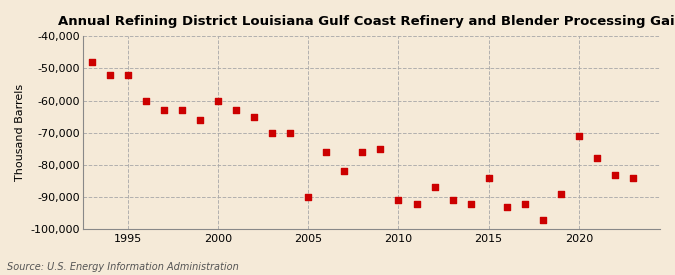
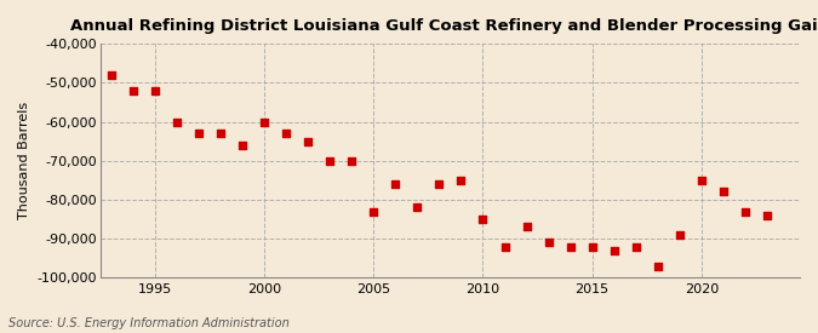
2005: -90,000 -> -83,000
2010: -91,000 -> -85,000
2015: -84,000 -> -92,000
2020: -71,000 -> -75,000
